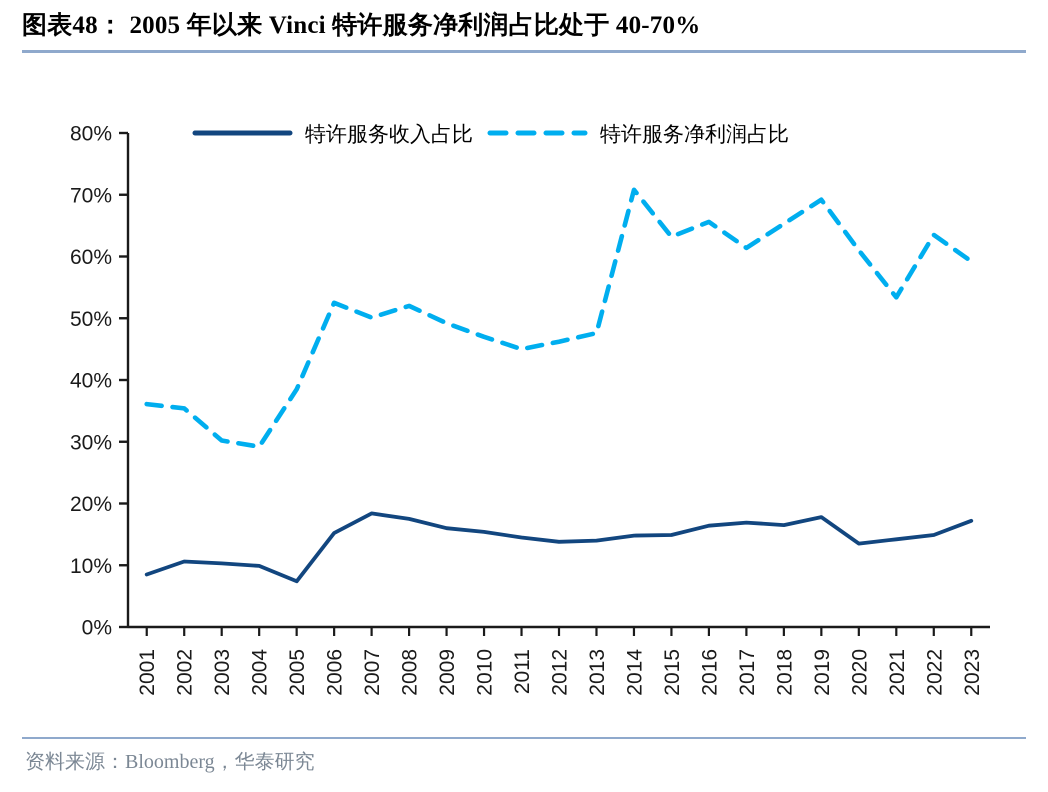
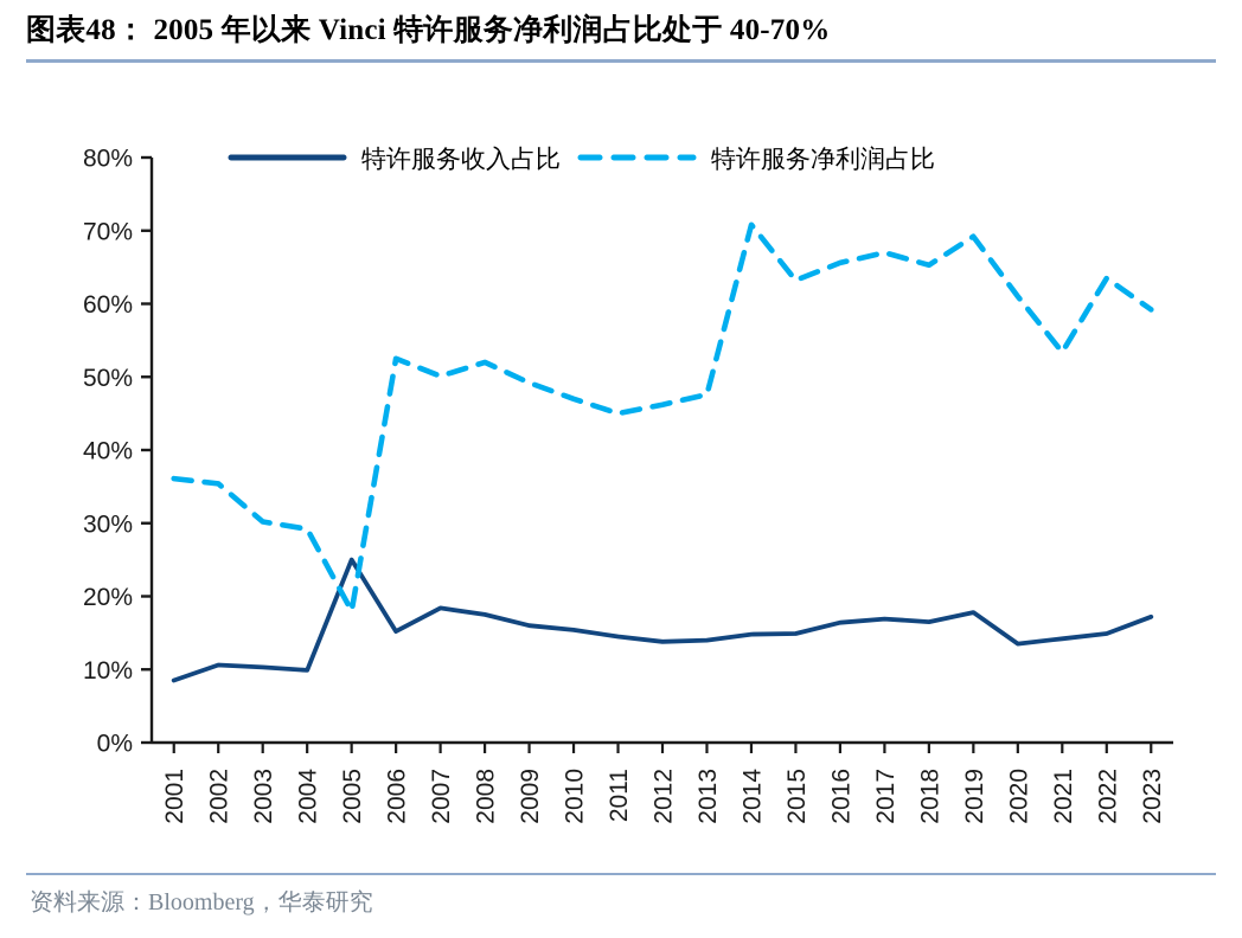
特许服务收入占比/2005: 7% -> 25%
特许服务净利润占比/2005: 38% -> 18%
特许服务净利润占比/2017: 61% -> 67%
